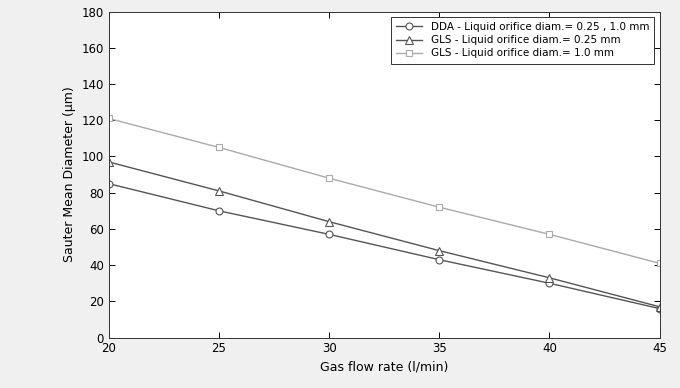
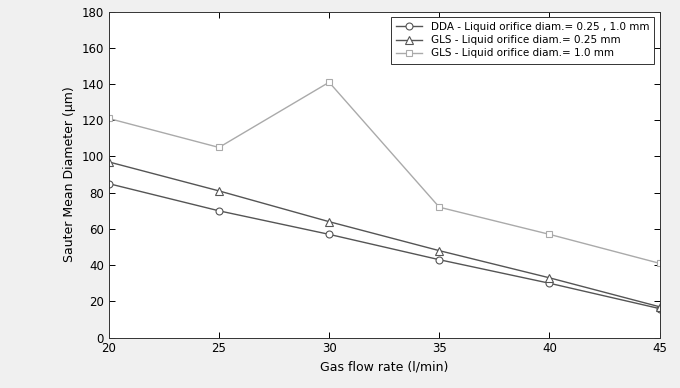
GLS - Liquid orifice diam.= 1.0 mm/30: 88 -> 141
